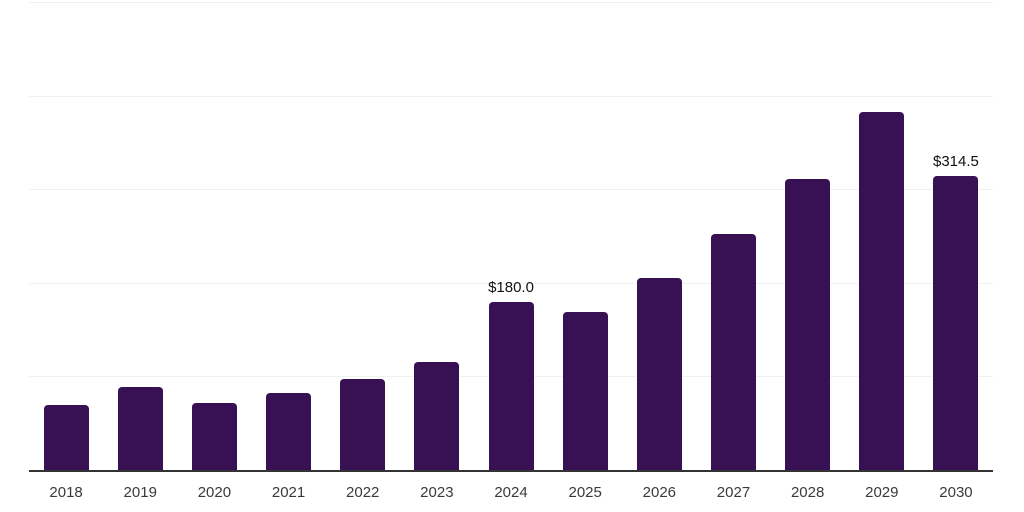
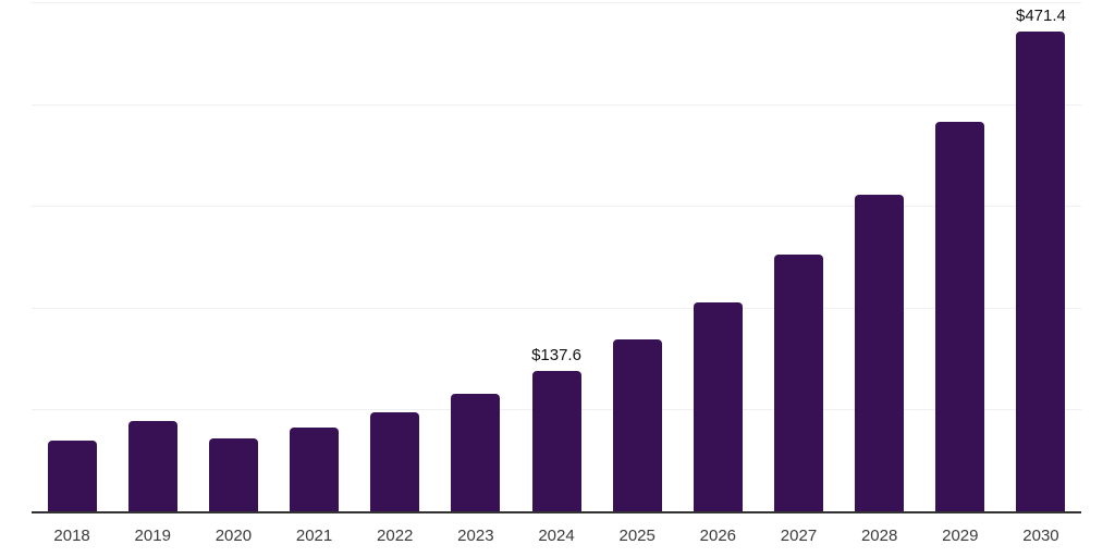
2024: $180.0 -> $137.6
2030: $314.5 -> $471.4
